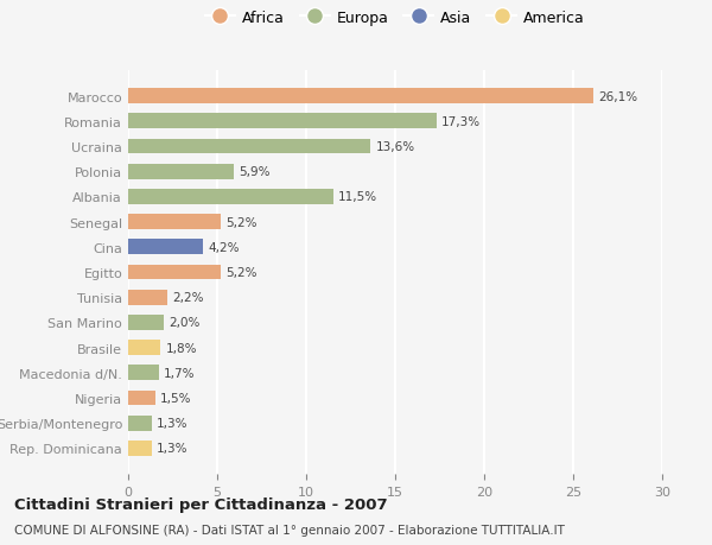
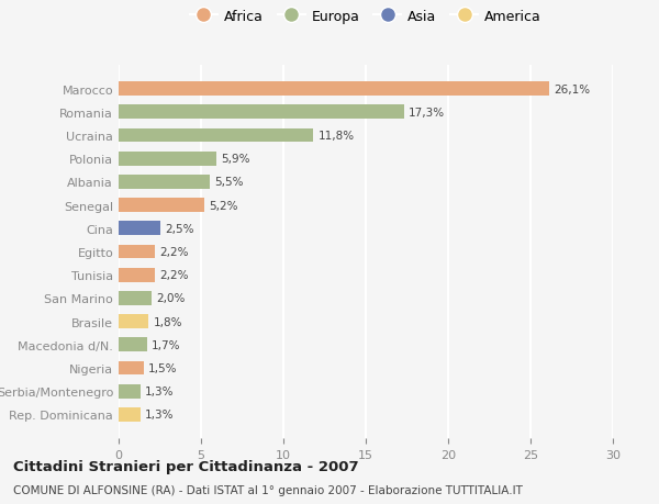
Ucraina: 13,6% -> 11,8%
Albania: 11,5% -> 5,5%
Cina: 4,2% -> 2,5%
Egitto: 5,2% -> 2,2%
